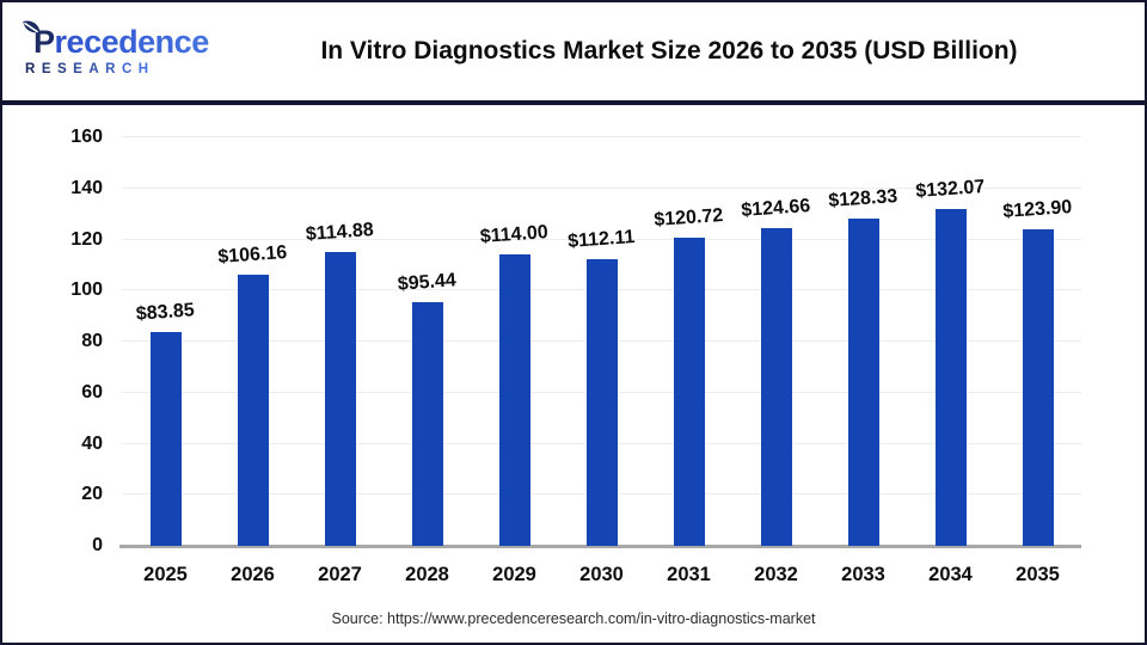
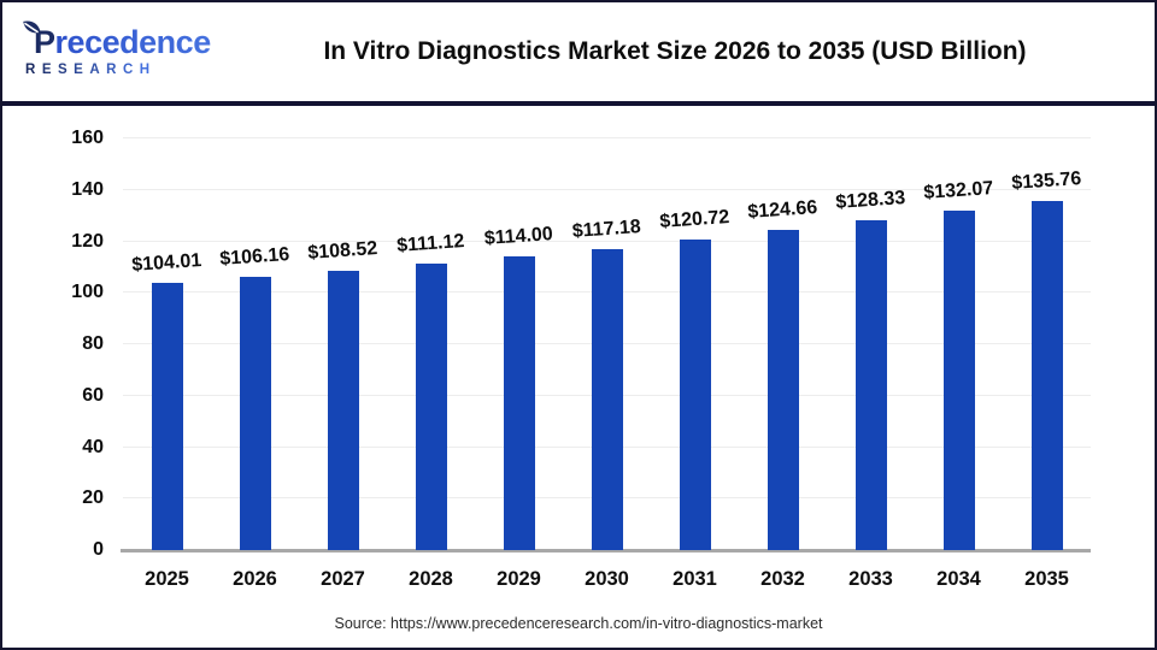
2025: $83.85 -> $104.01
2027: $114.88 -> $108.52
2028: $95.44 -> $111.12
2030: $112.11 -> $117.18
2035: $123.90 -> $135.76
